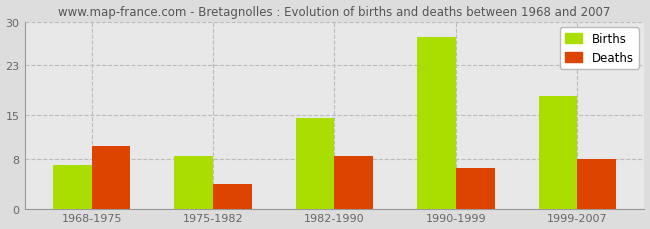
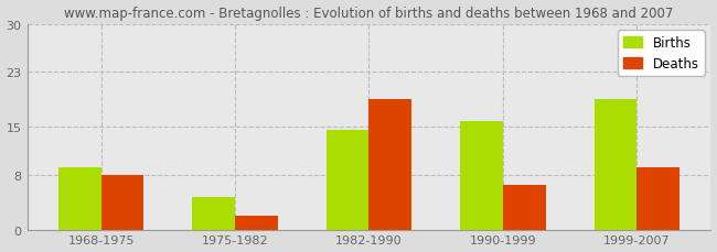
Births/1968-1975: 7.0 -> 9.0
Deaths/1968-1975: 10.0 -> 8.0
Births/1975-1982: 8.5 -> 4.8
Deaths/1975-1982: 4.0 -> 2.0
Deaths/1982-1990: 8.5 -> 19.0
Births/1990-1999: 27.5 -> 15.8
Births/1999-2007: 18.0 -> 19.0
Deaths/1999-2007: 8.0 -> 9.0
